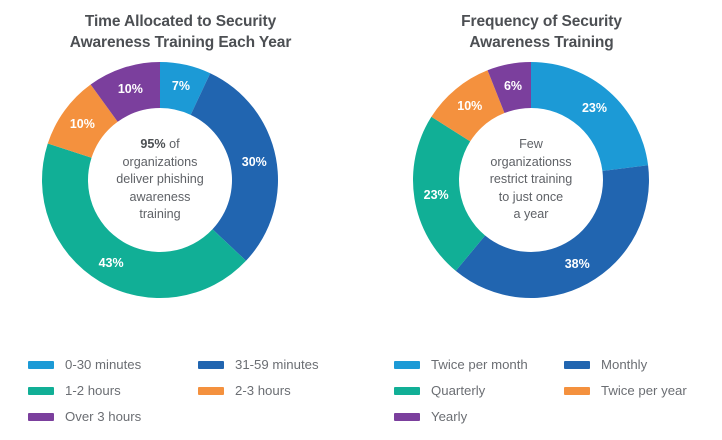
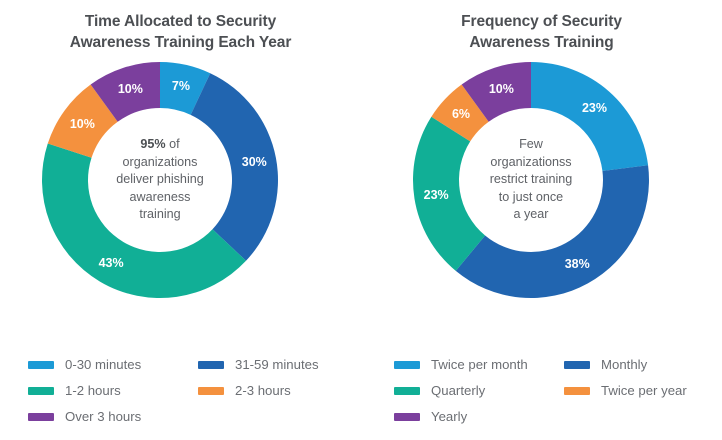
Frequency of Security Awareness Training/Twice per year: 10% -> 6%
Frequency of Security Awareness Training/Yearly: 6% -> 10%
